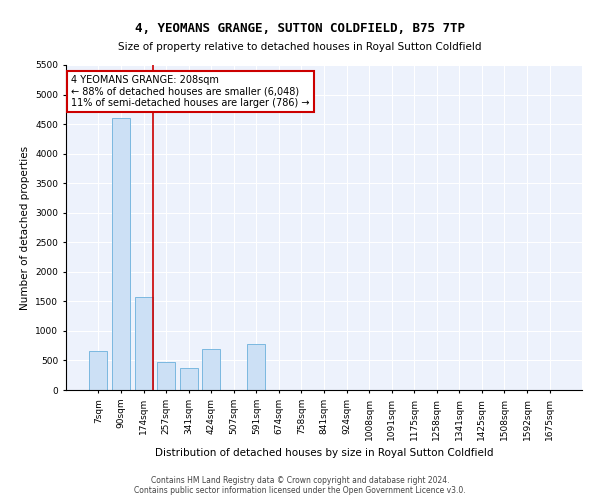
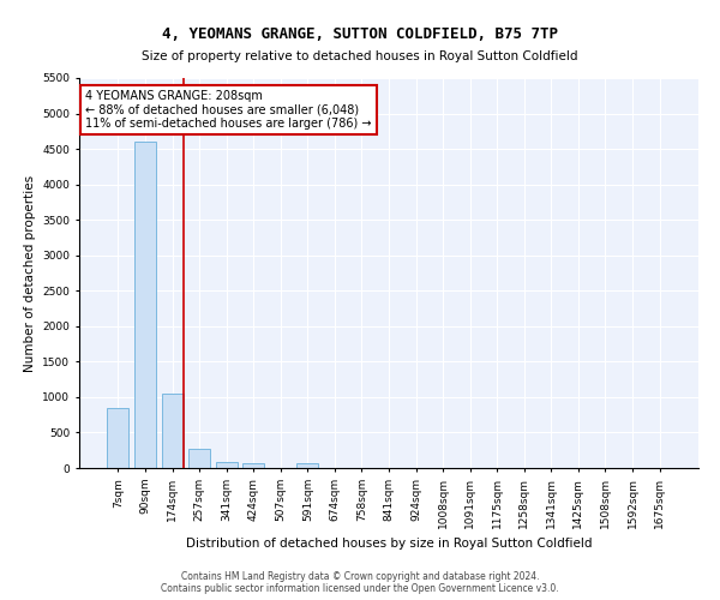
7sqm: 660 -> 850
174sqm: 1580 -> 1050
257sqm: 480 -> 280
341sqm: 380 -> 90
424sqm: 700 -> 60
591sqm: 780 -> 60
